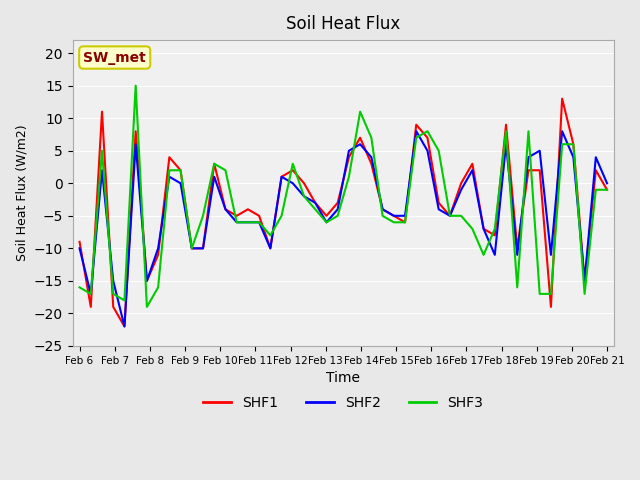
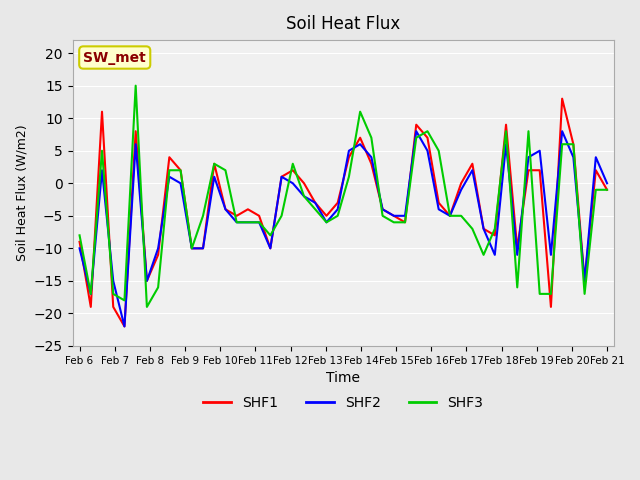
SHF3/Feb 6: -16 -> -8
